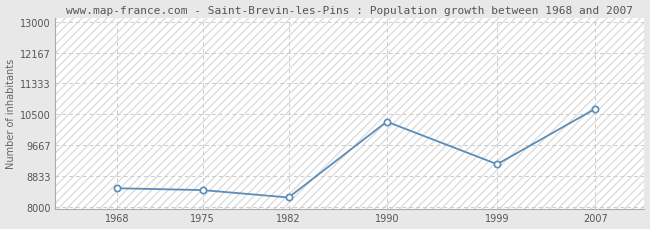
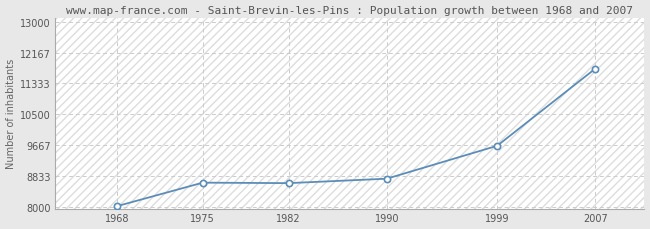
1968: 8500 -> 8010
1975: 8450 -> 8650
1982: 8250 -> 8640
1990: 10300 -> 8760
1999: 9150 -> 9650
2007: 10650 -> 11740
